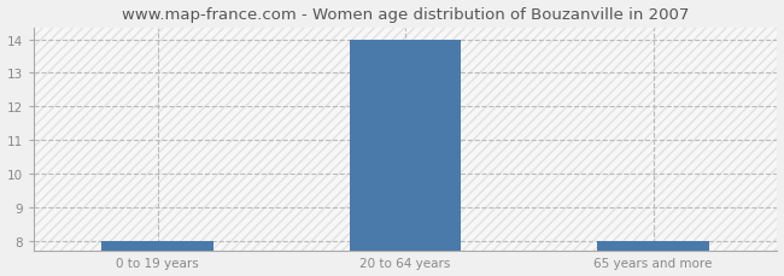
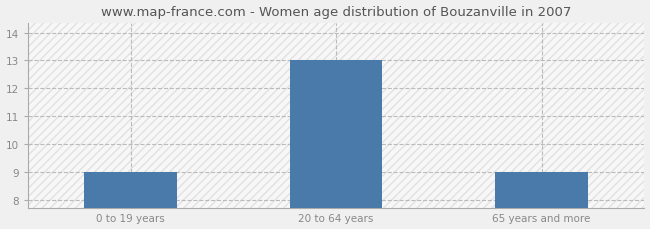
0 to 19 years: 8 -> 9
20 to 64 years: 14 -> 13
65 years and more: 8 -> 9
